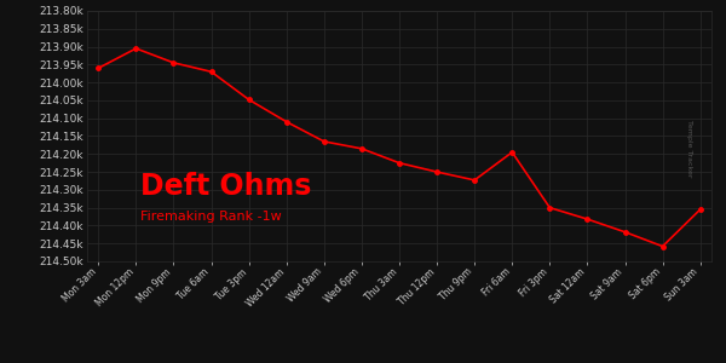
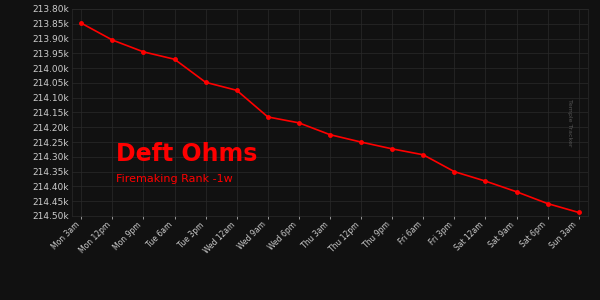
Mon 3am: 213.960k -> 213.848k
Wed 12am: 214.110k -> 214.075k
Fri 6am: 214.195k -> 214.293k
Sun 3am: 214.355k -> 214.488k
